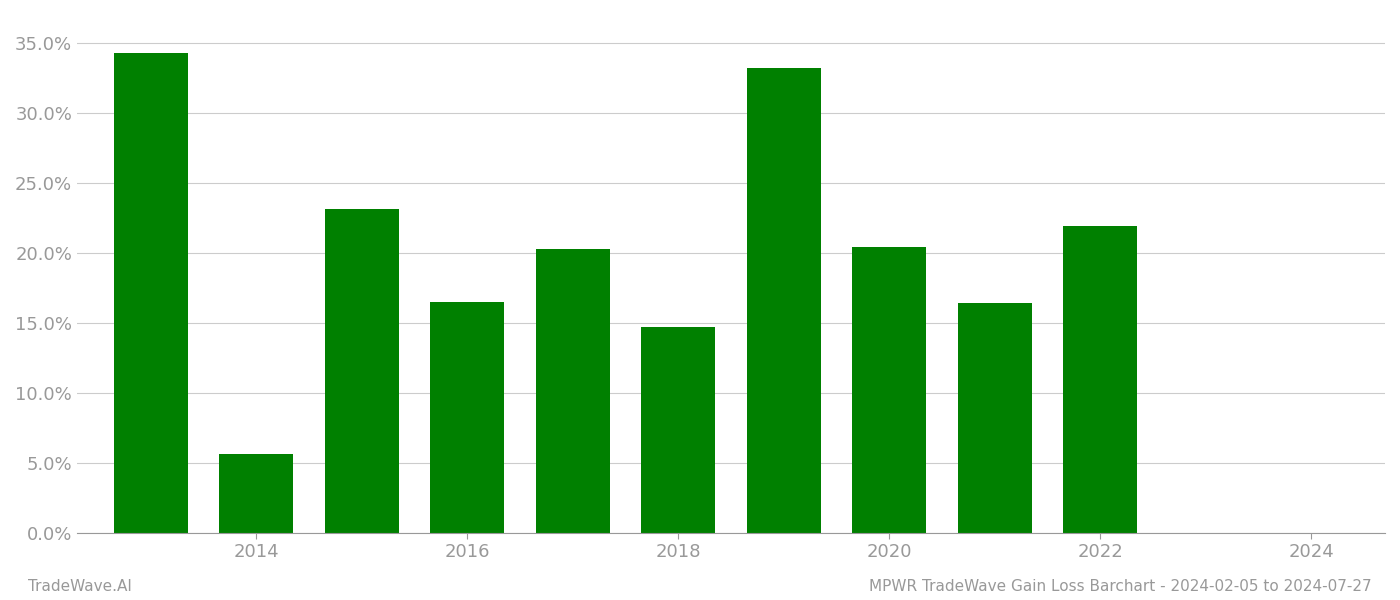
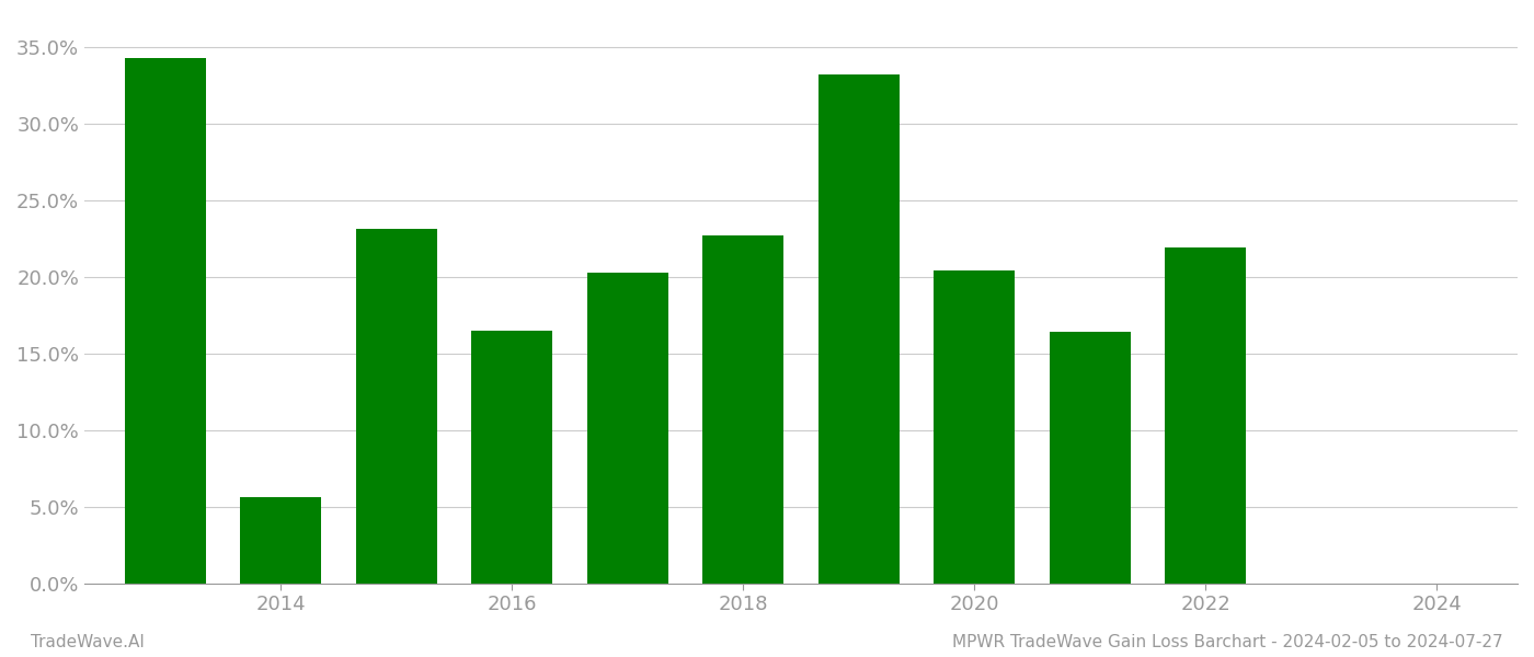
2018: 14.7% -> 22.7%
